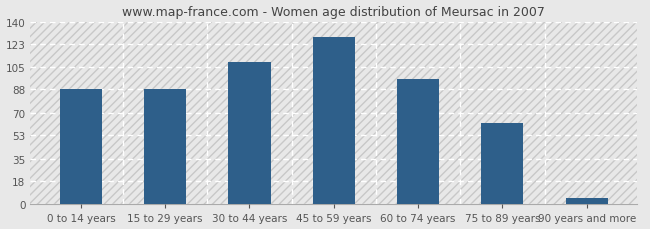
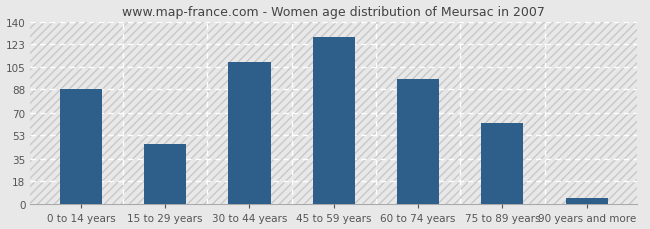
15 to 29 years: 88 -> 46
